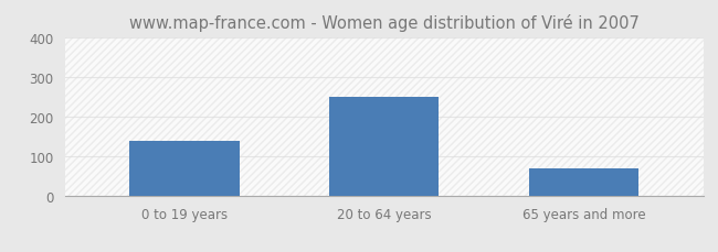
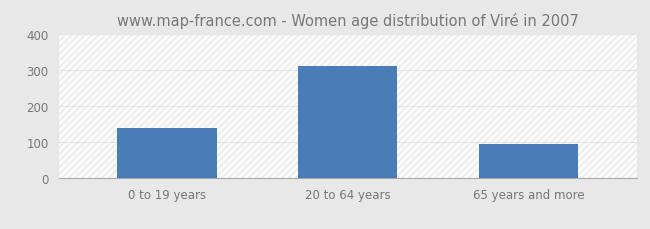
20 to 64 years: 250 -> 311
65 years and more: 70 -> 95
